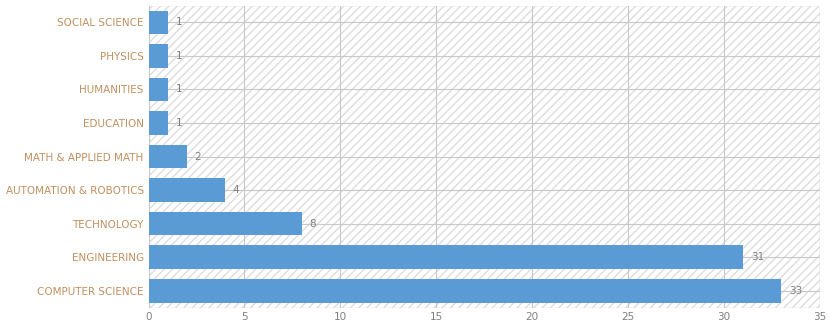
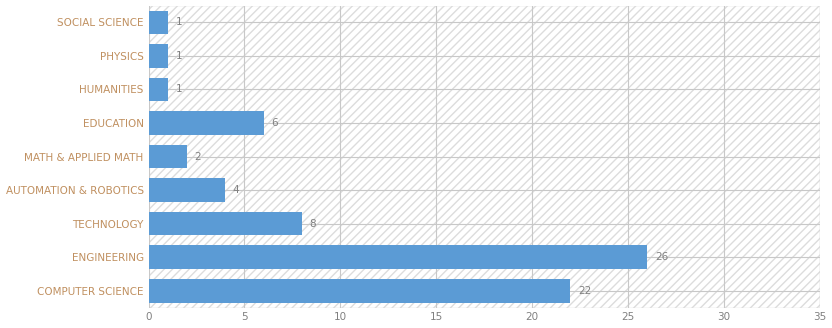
EDUCATION: 1 -> 6
ENGINEERING: 31 -> 26
COMPUTER SCIENCE: 33 -> 22
